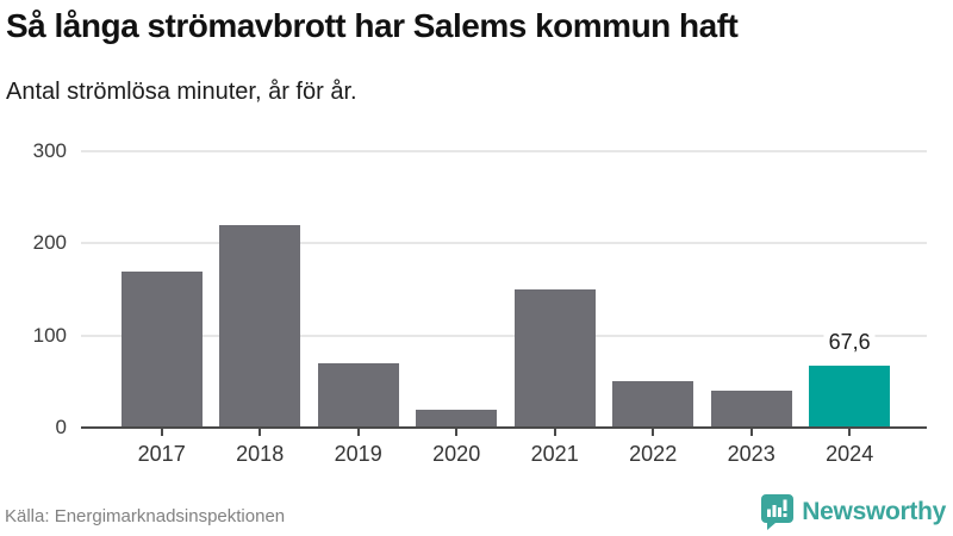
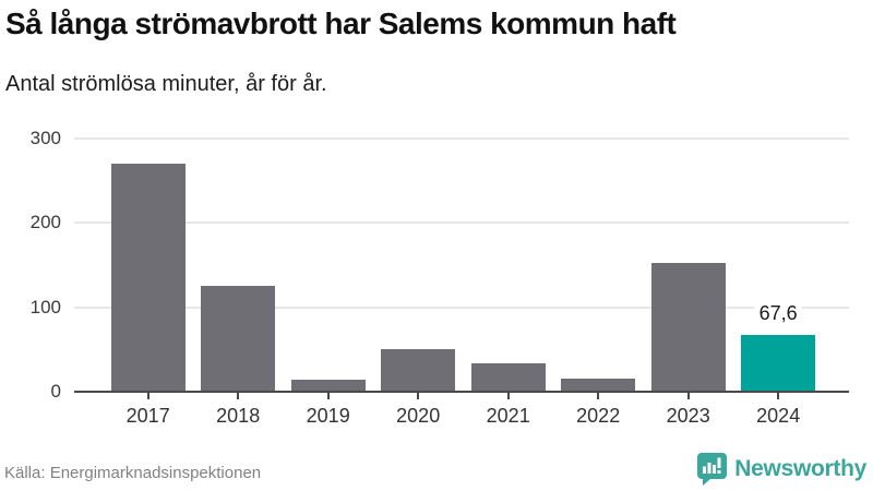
2017: 170 -> 270
2018: 220 -> 130
2019: 70 -> 10
2020: 20 -> 50
2021: 150 -> 30
2022: 50 -> 20
2023: 40 -> 150
